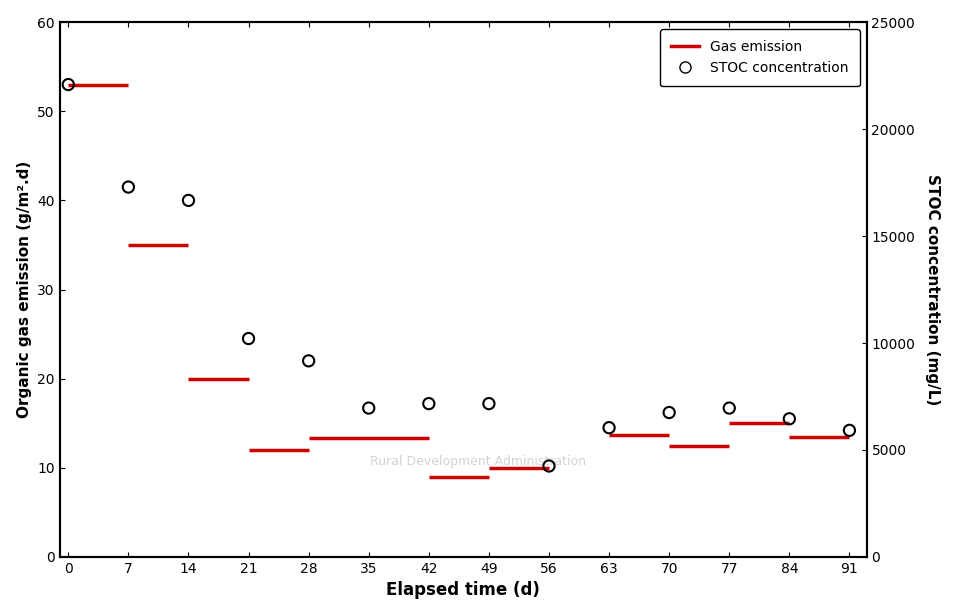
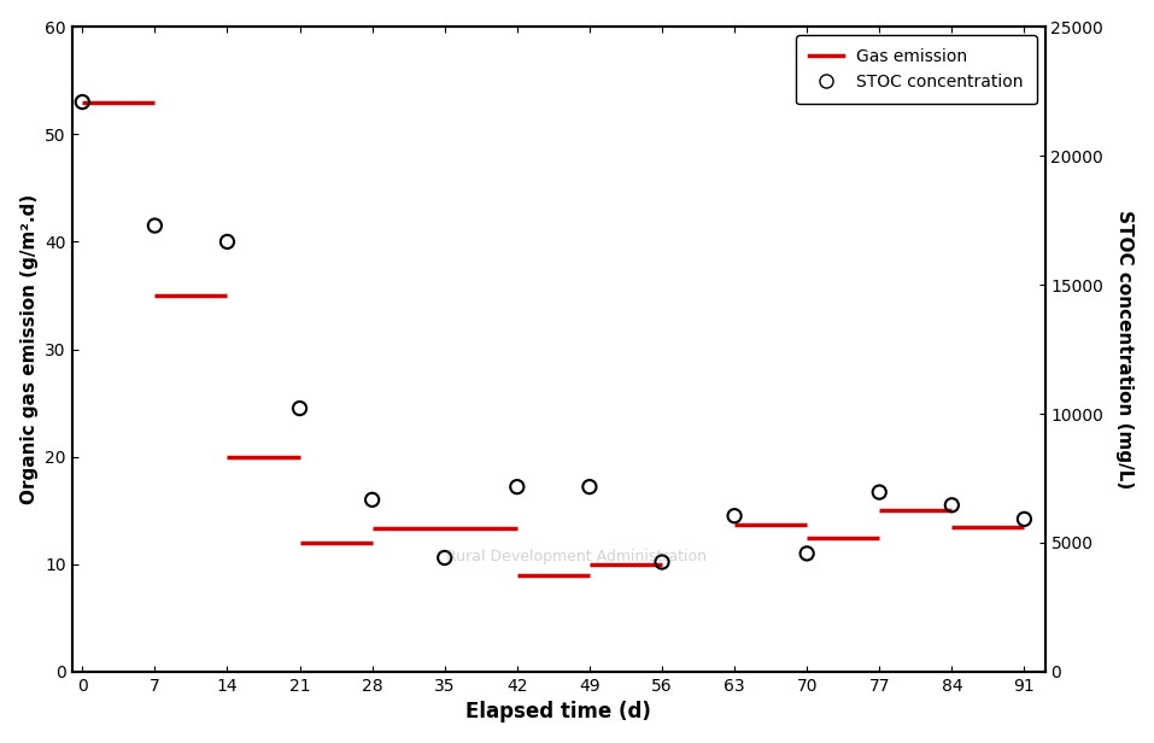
28: 22.0 -> 16.0
35: 16.7 -> 10.6
70: 16.2 -> 11.0
